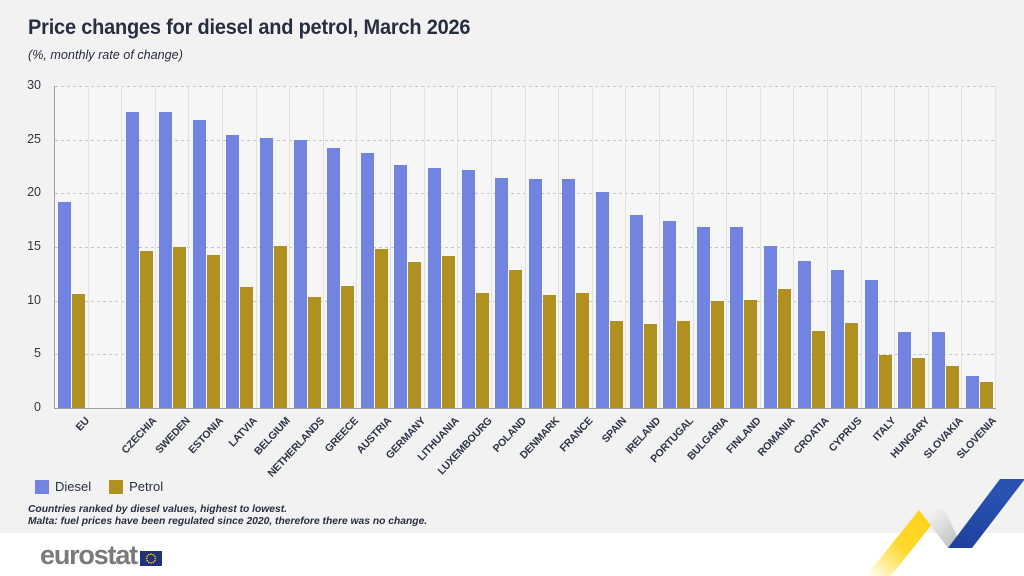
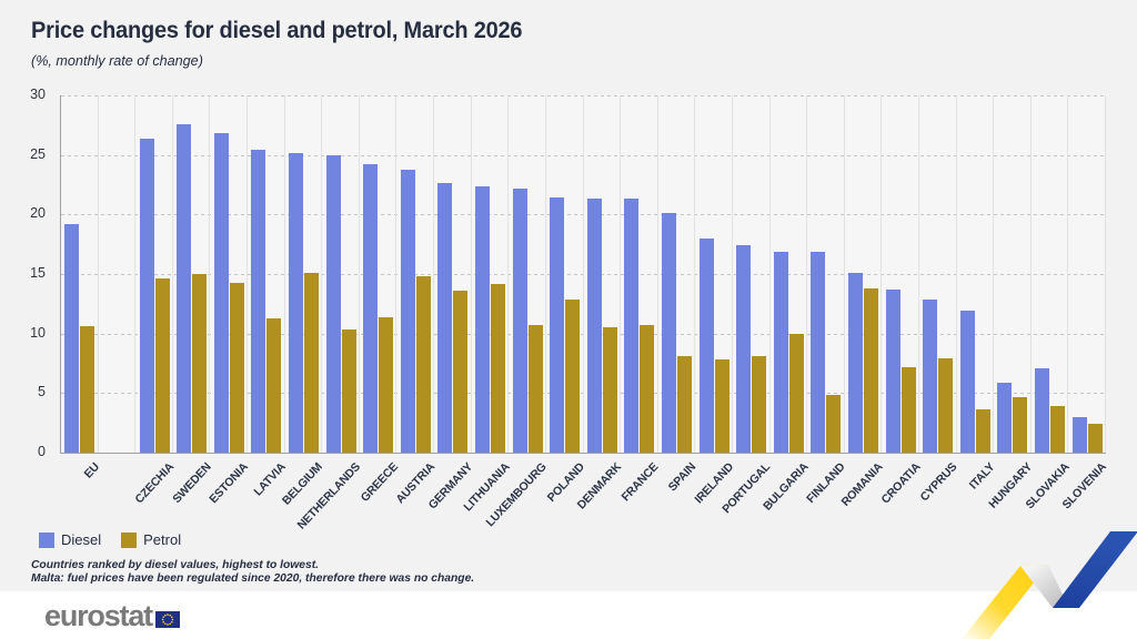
Diesel/CZECHIA: 27.6 -> 26.4
Petrol/FINLAND: 10.1 -> 4.8
Petrol/ROMANIA: 11.1 -> 13.8
Petrol/ITALY: 4.9 -> 3.6
Diesel/HUNGARY: 7.1 -> 5.9
